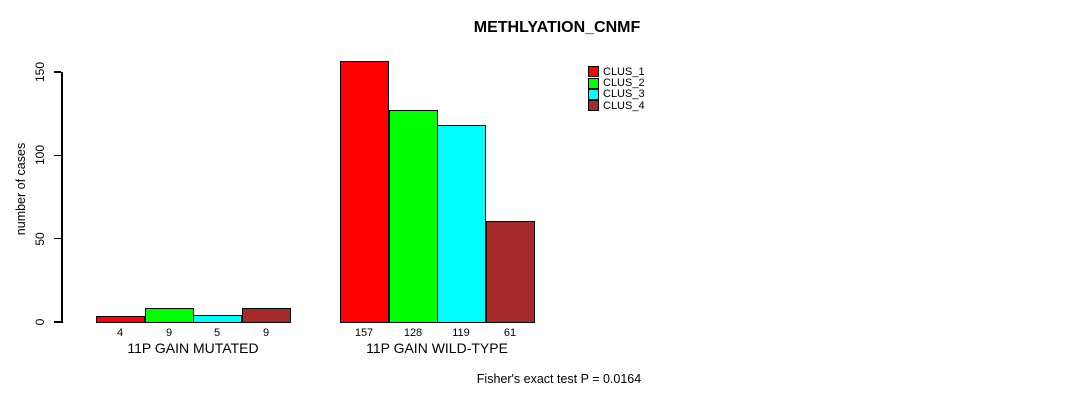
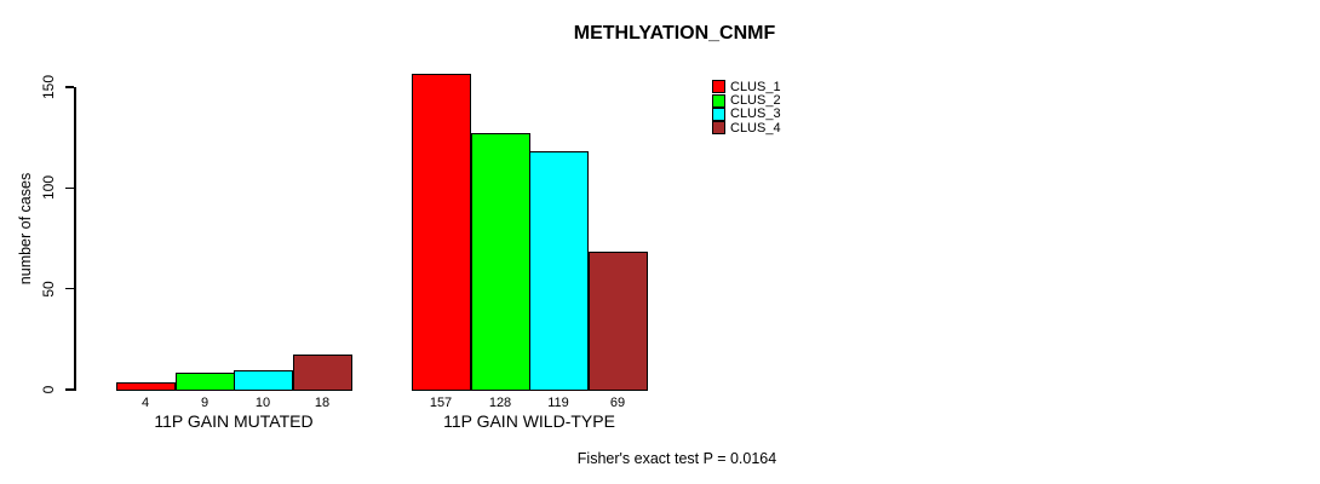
CLUS_3/11P GAIN MUTATED: 5 -> 10
CLUS_4/11P GAIN MUTATED: 9 -> 18
CLUS_4/11P GAIN WILD-TYPE: 61 -> 69
